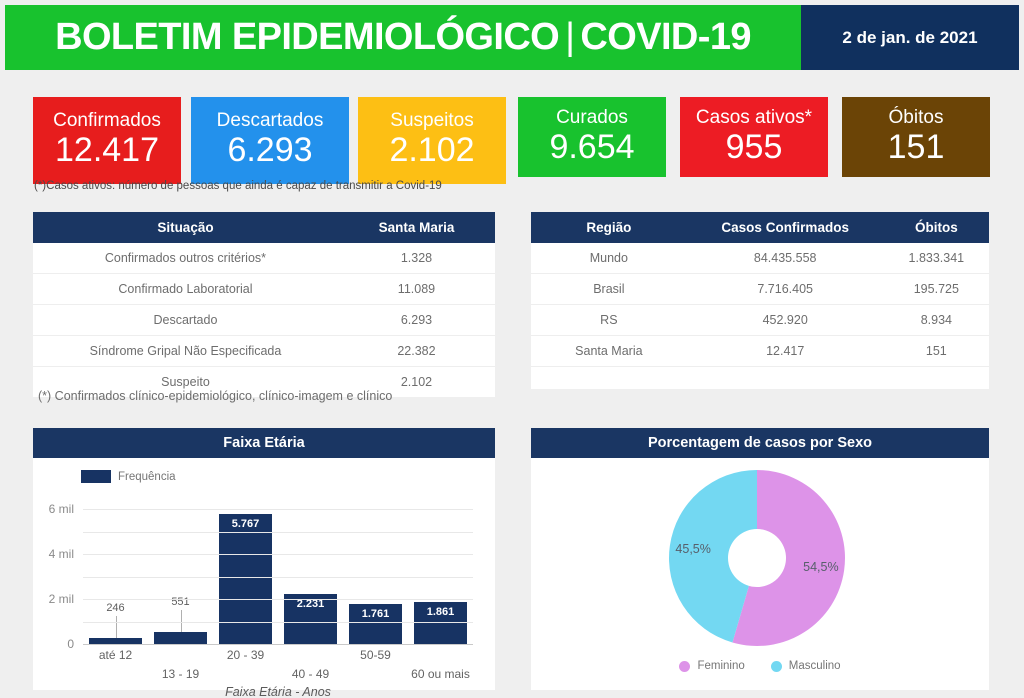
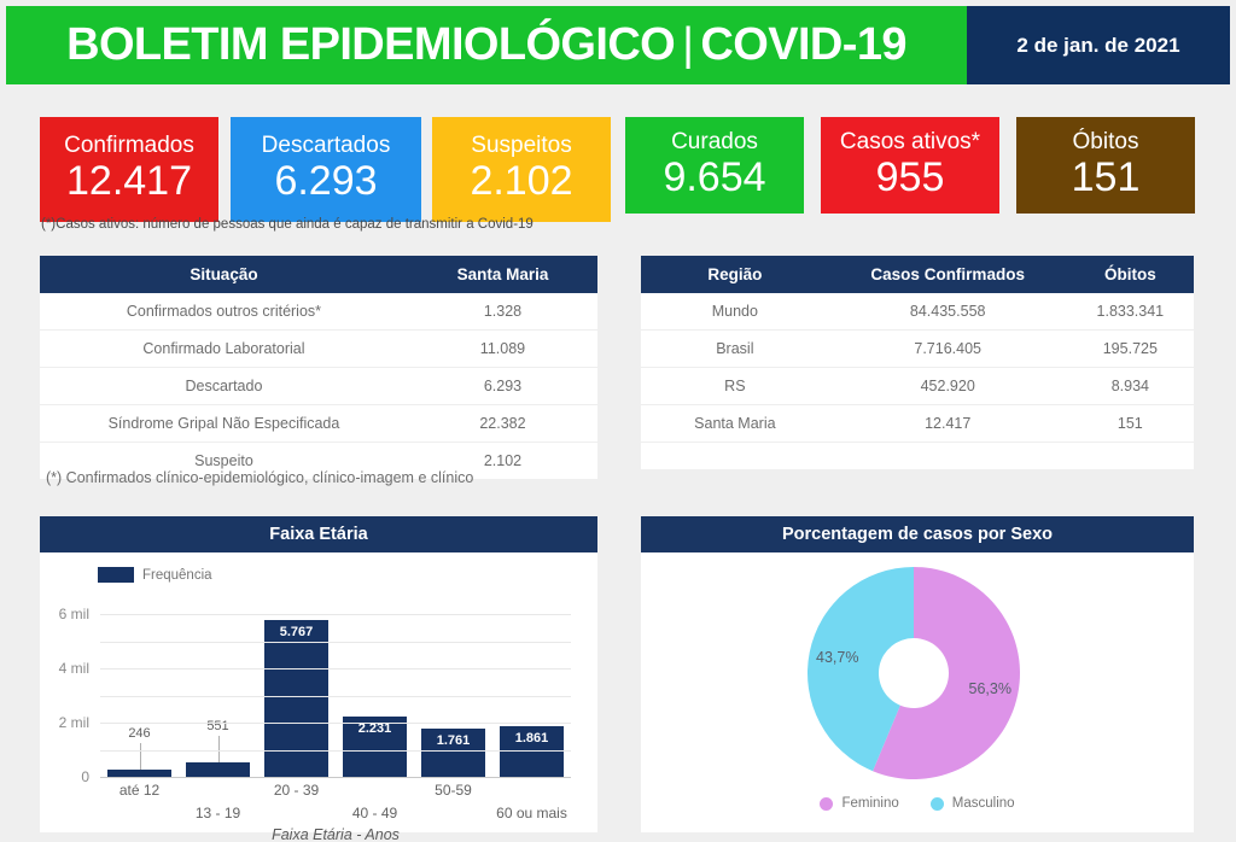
Porcentagem de casos por Sexo/Feminino: 54,5% -> 56,3%
Porcentagem de casos por Sexo/Masculino: 45,5% -> 43,7%
